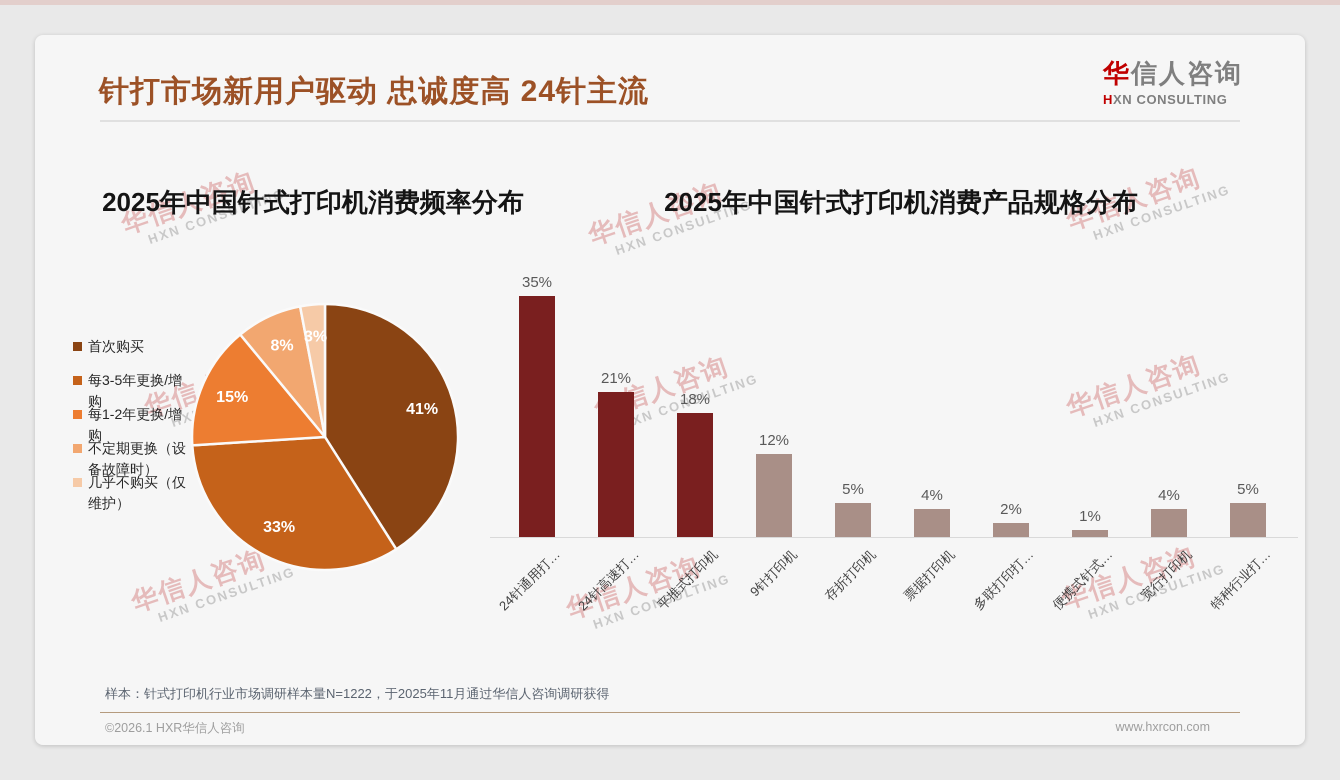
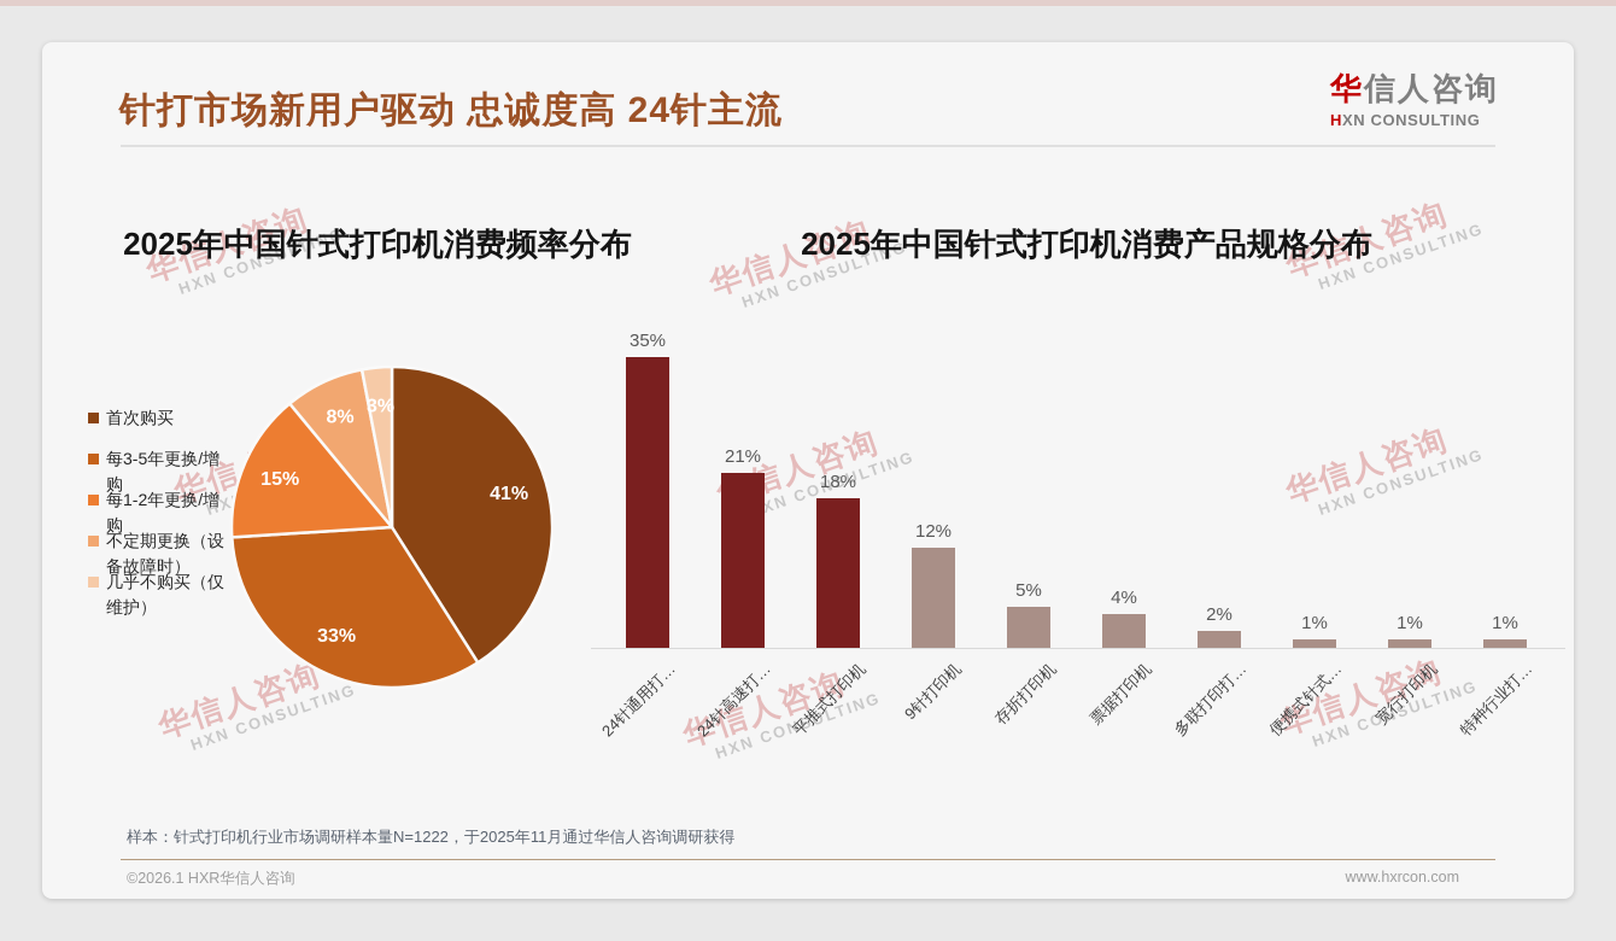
2025年中国针式打印机消费产品规格分布/宽行打印机: 4% -> 1%
2025年中国针式打印机消费产品规格分布/特种行业打…: 5% -> 1%
